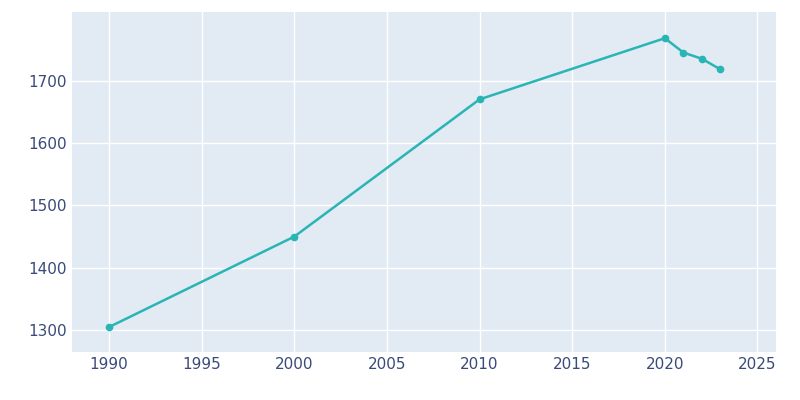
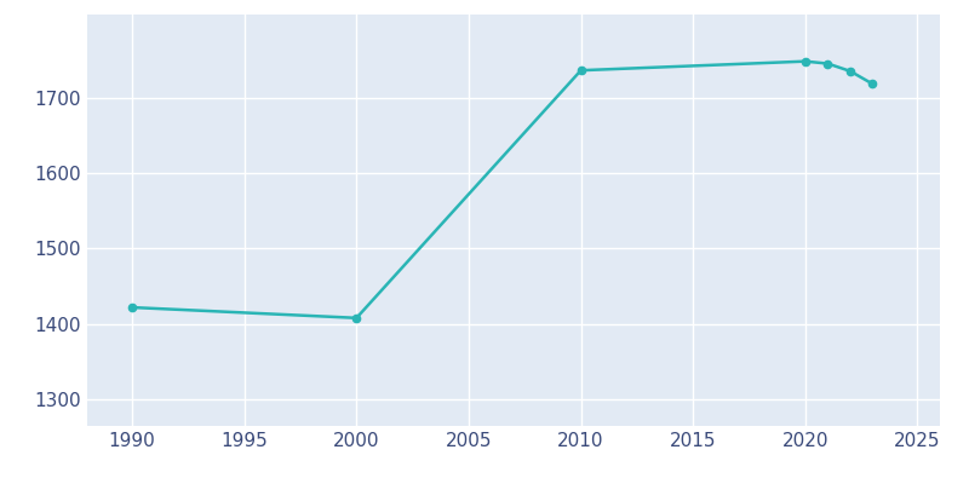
1990: 1305 -> 1422
2000: 1450 -> 1408
2010: 1670 -> 1736
2020: 1768 -> 1748
